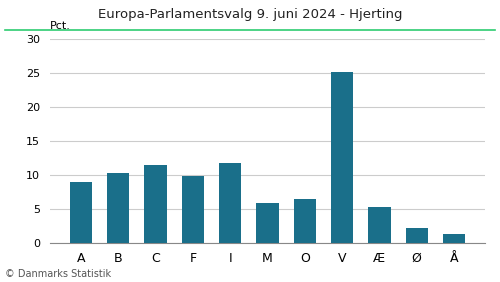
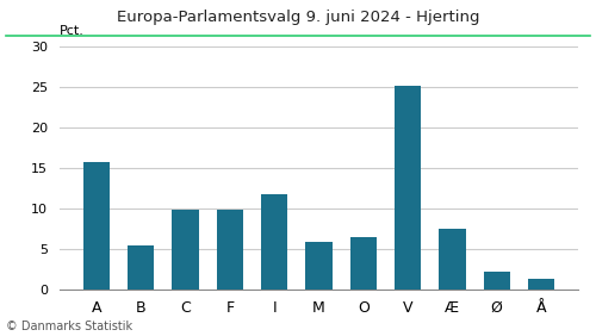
A: 9.0 -> 15.8
B: 10.2 -> 5.4
C: 11.4 -> 9.8
Æ: 5.2 -> 7.4
